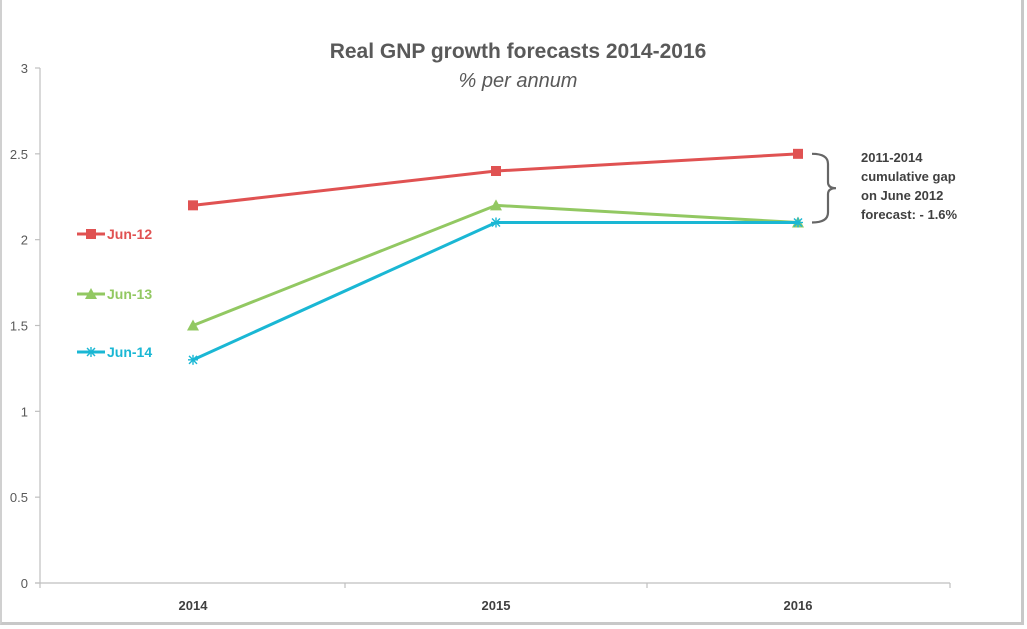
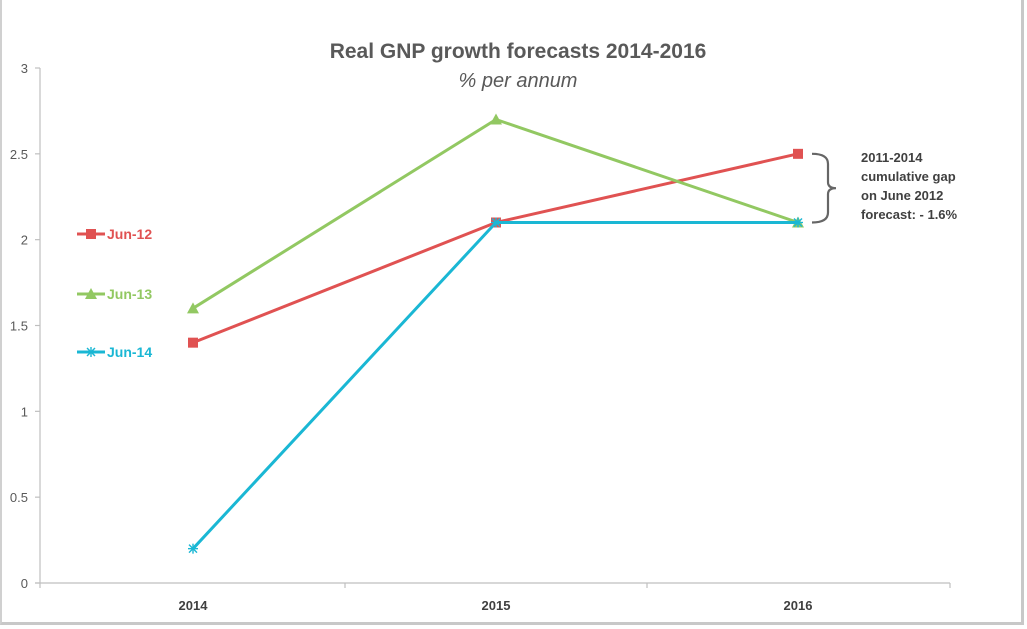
Jun-12/2014: 2.2 -> 1.4
Jun-13/2014: 1.5 -> 1.6
Jun-14/2014: 1.3 -> 0.2
Jun-12/2015: 2.4 -> 2.1
Jun-13/2015: 2.2 -> 2.7
